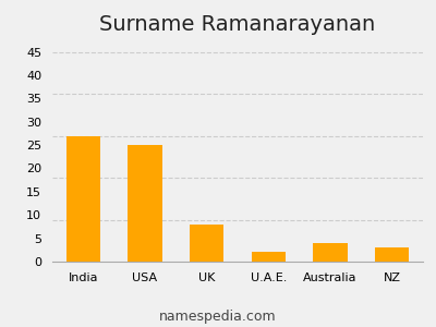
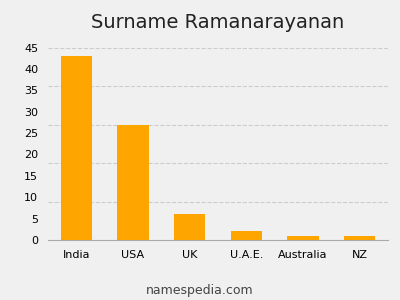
India: 27 -> 43
USA: 25 -> 27
UK: 8 -> 6
Australia: 4 -> 1
NZ: 3 -> 1
